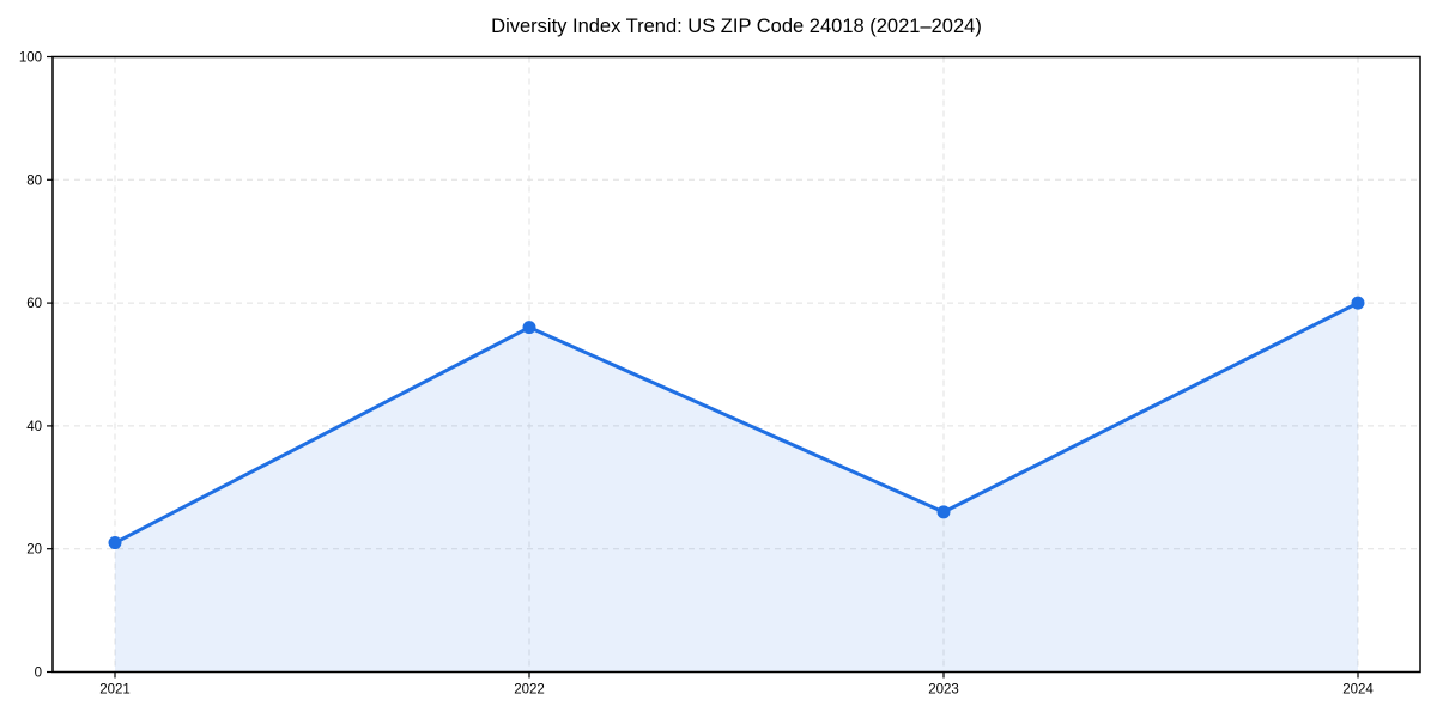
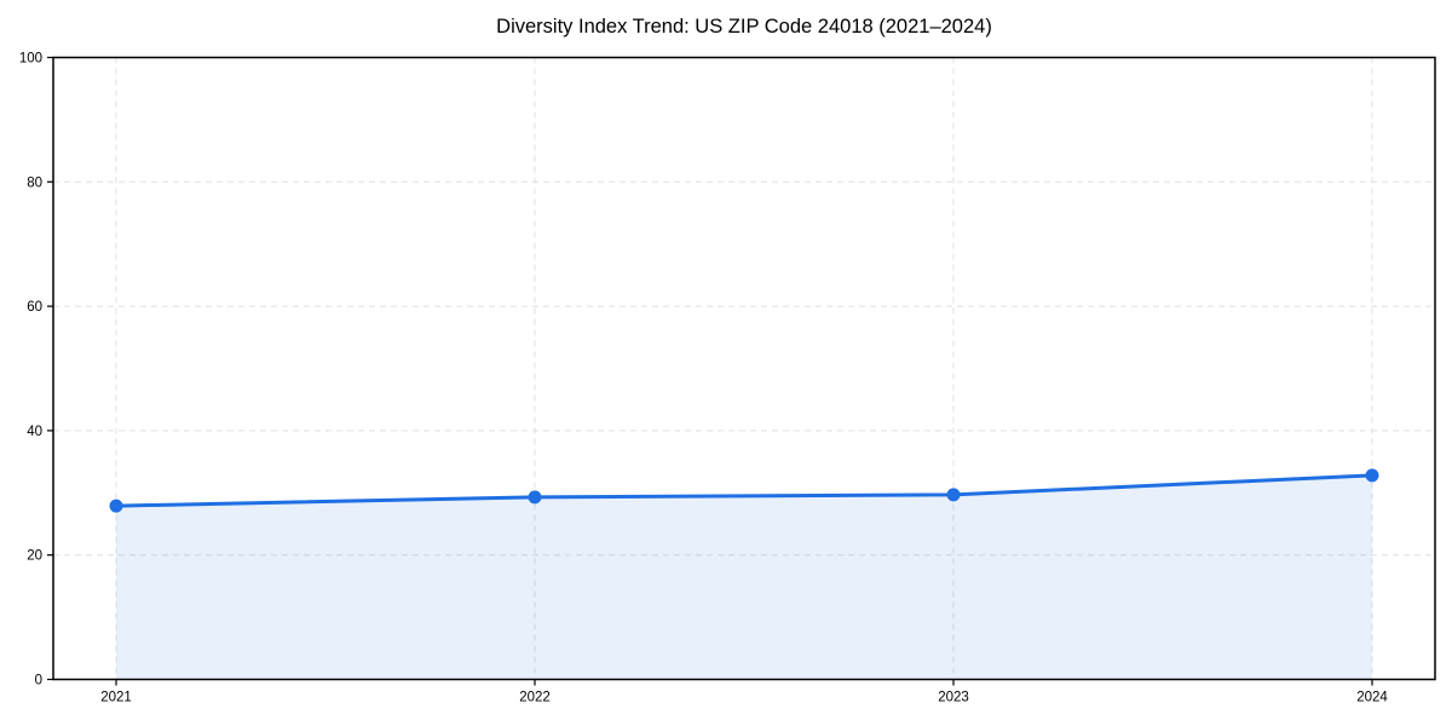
2021: 21 -> 28
2022: 56 -> 29
2023: 26 -> 30
2024: 60 -> 33
